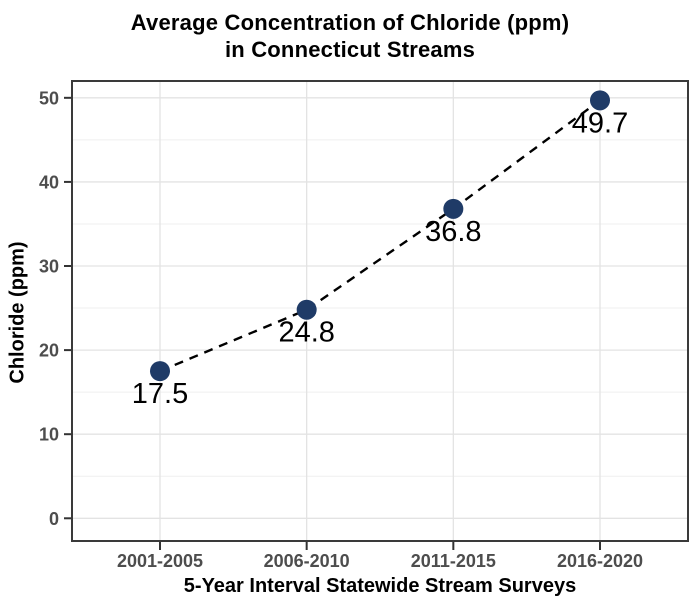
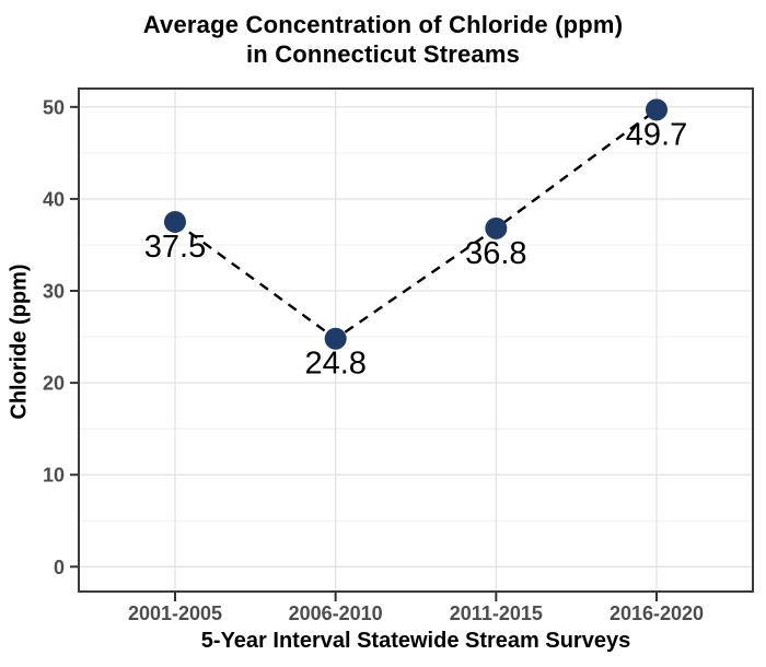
2001-2005: 17.5 -> 37.5
